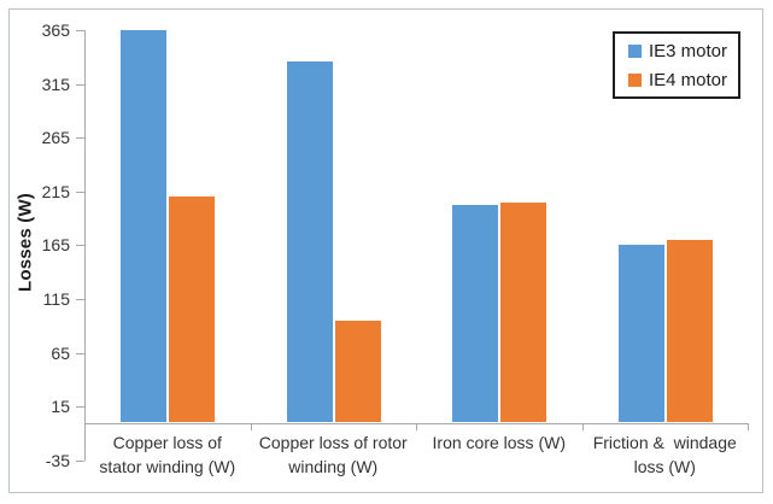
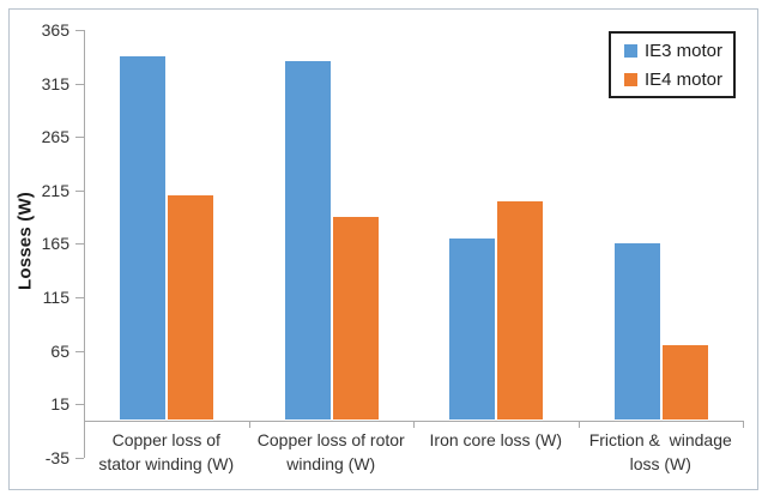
IE3 motor/Copper loss of stator winding (W): 360 -> 340
IE4 motor/Copper loss of rotor winding (W): 100 -> 190
IE3 motor/Iron core loss (W): 200 -> 170
IE4 motor/Friction & windage loss (W): 170 -> 70
